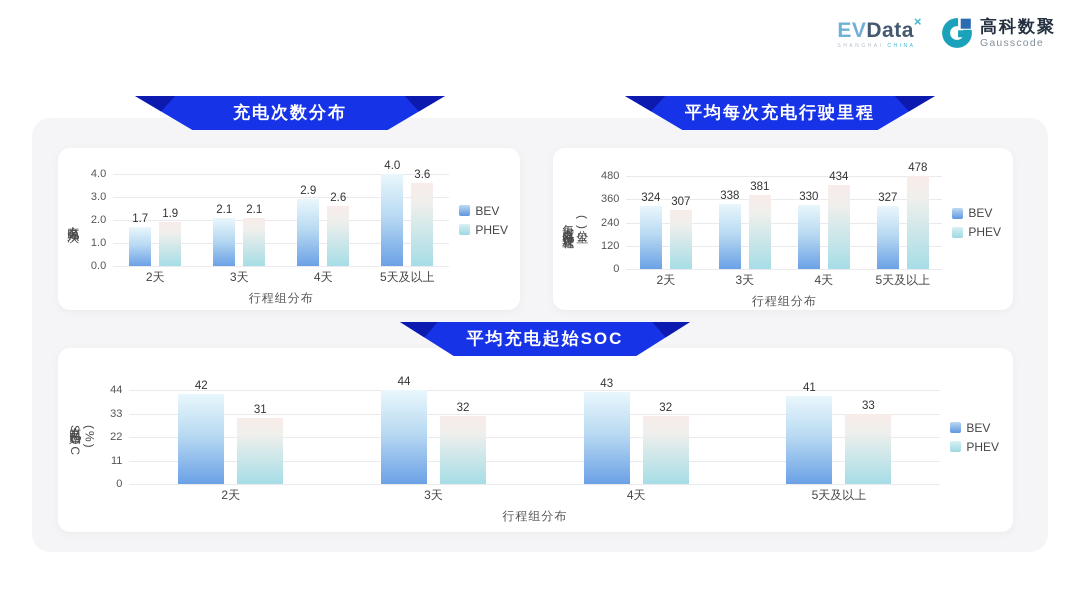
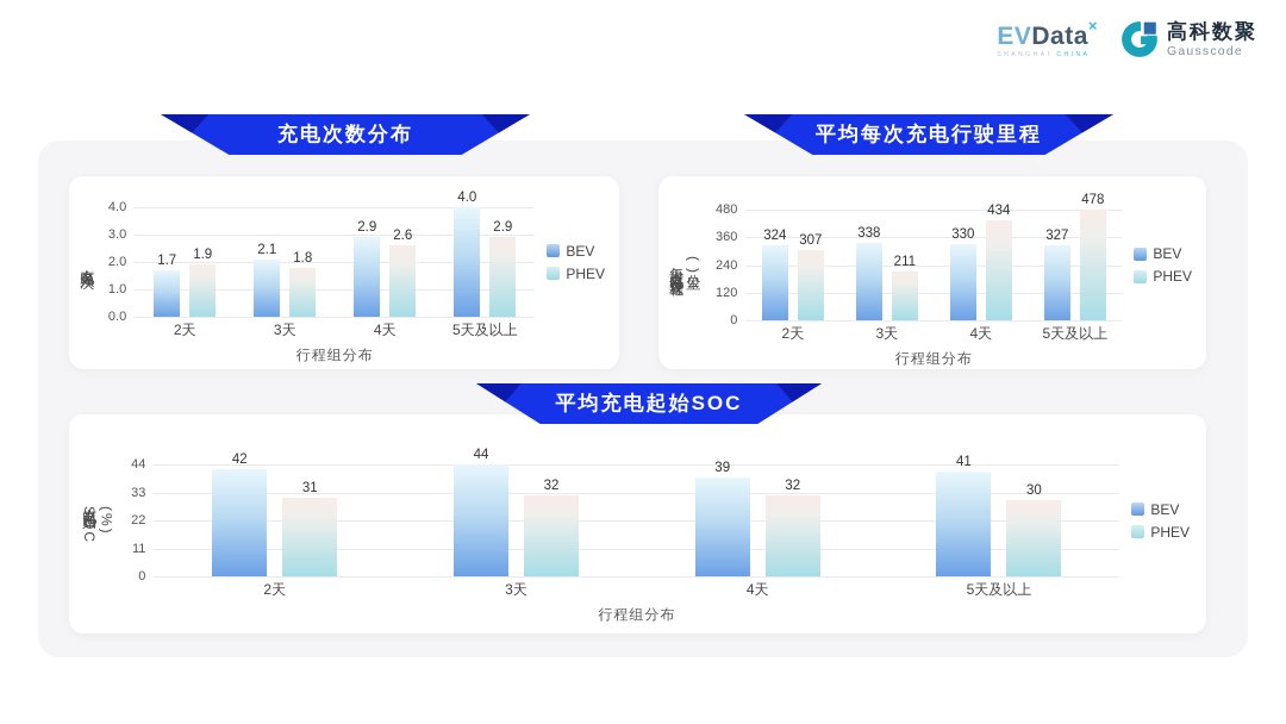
充电次数分布/PHEV/3天: 2.1 -> 1.8
充电次数分布/PHEV/5天及以上: 3.6 -> 2.9
平均每次充电行驶里程/PHEV/3天: 381 -> 211
平均充电起始SOC/BEV/4天: 43 -> 39
平均充电起始SOC/PHEV/5天及以上: 33 -> 30
